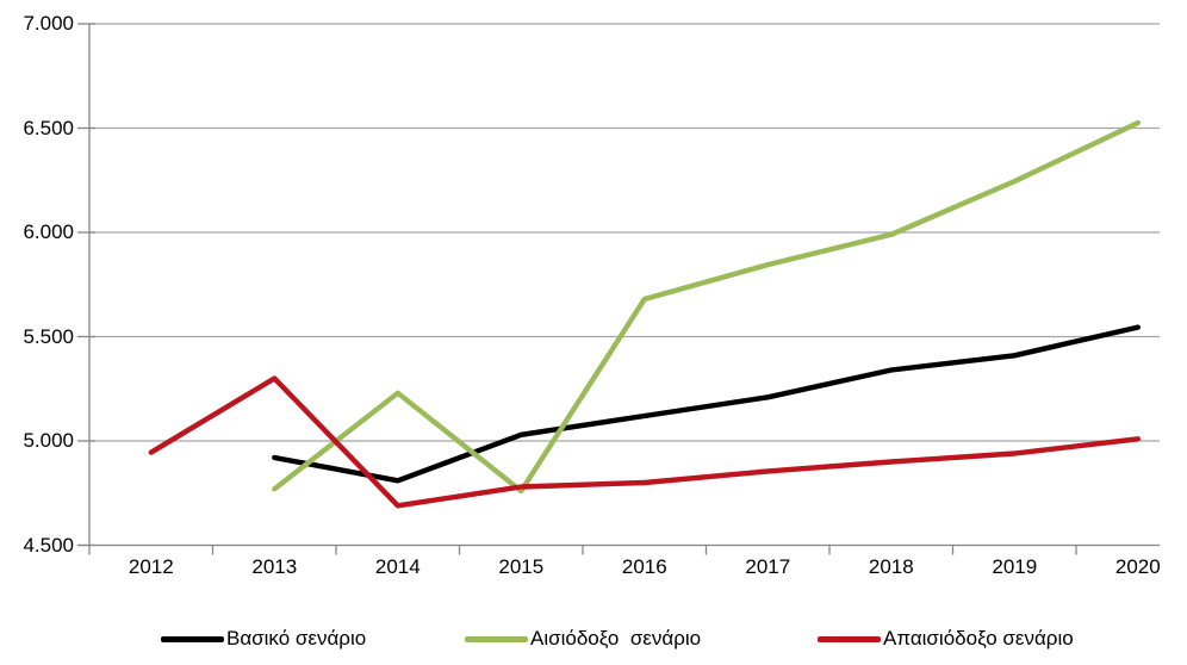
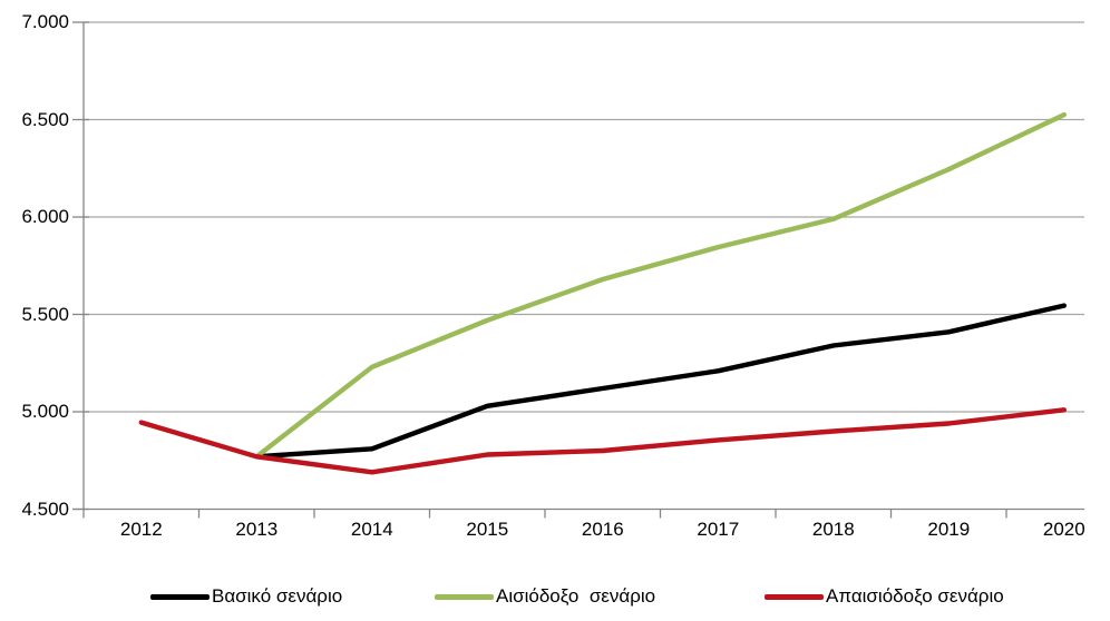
Βασικό σενάριο/2013: 4920 -> 4770
Απαισιόδοξο σενάριο/2013: 5300 -> 4770
Αισιόδοξο σενάριο/2015: 4760 -> 5470
